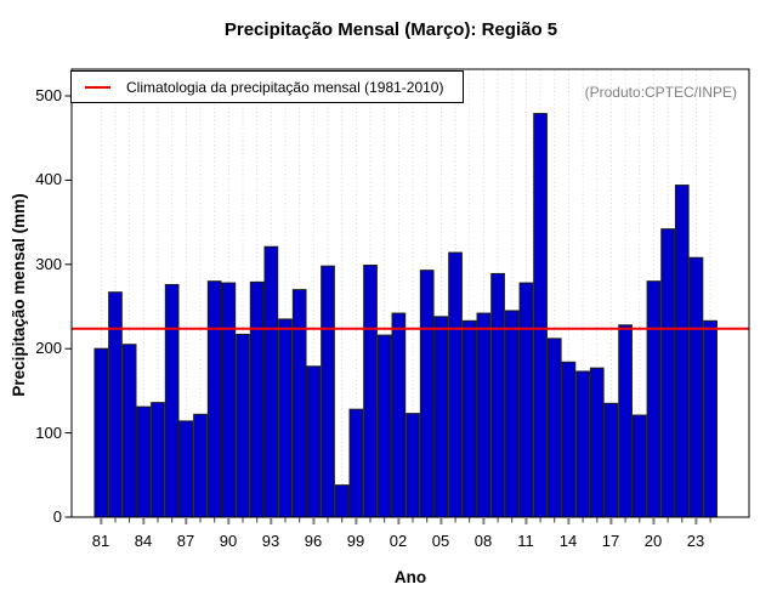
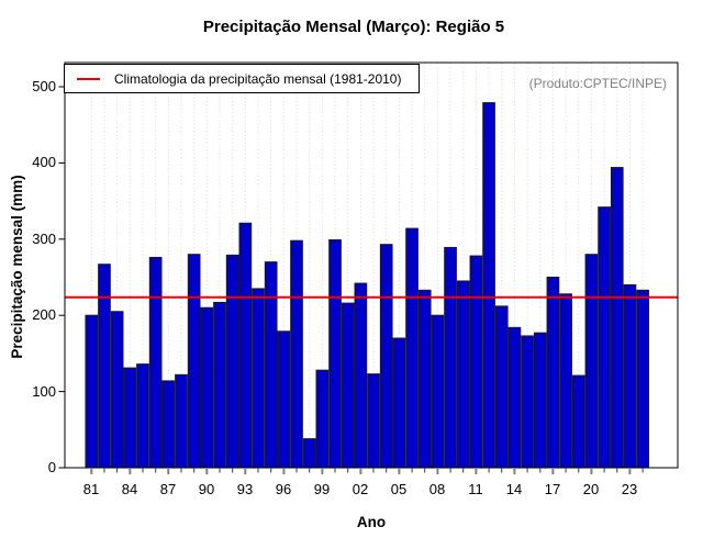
90: 280 -> 210
05: 240 -> 170
08: 240 -> 200
17: 140 -> 250
23: 310 -> 240
